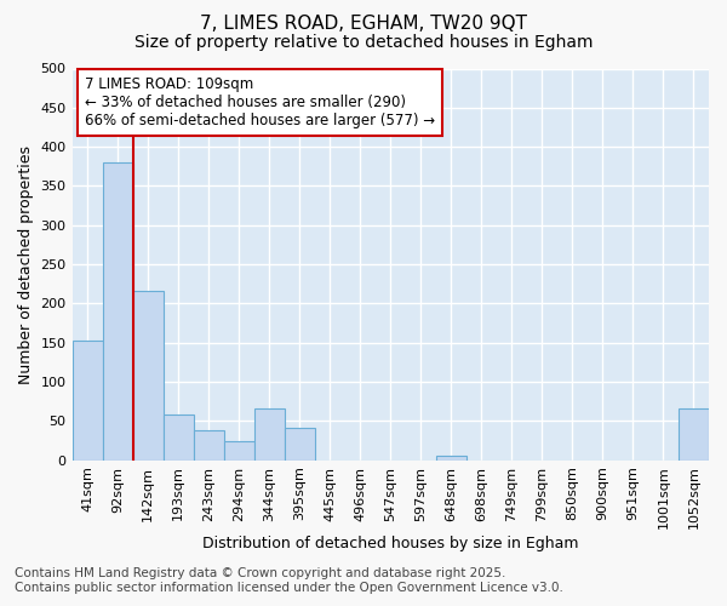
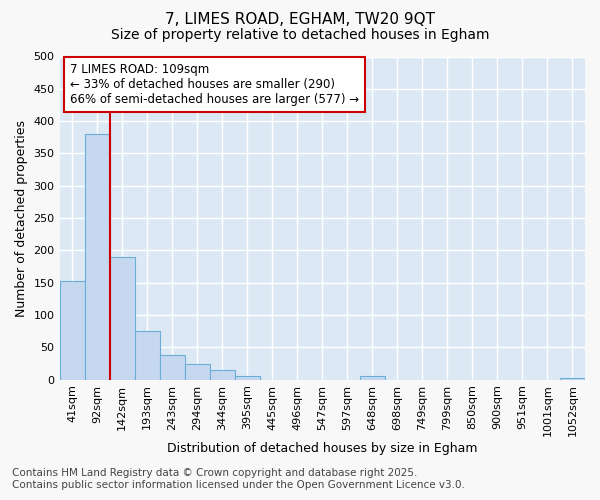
142sqm: 216 -> 190
193sqm: 58 -> 75
344sqm: 66 -> 15
395sqm: 42 -> 6
1052sqm: 66 -> 2
